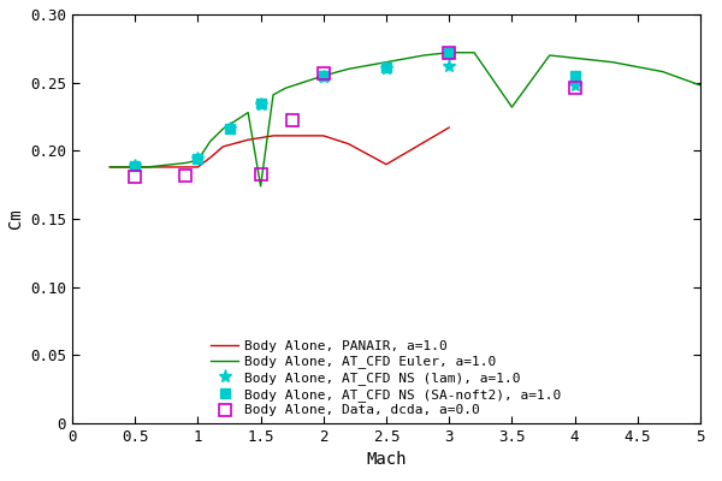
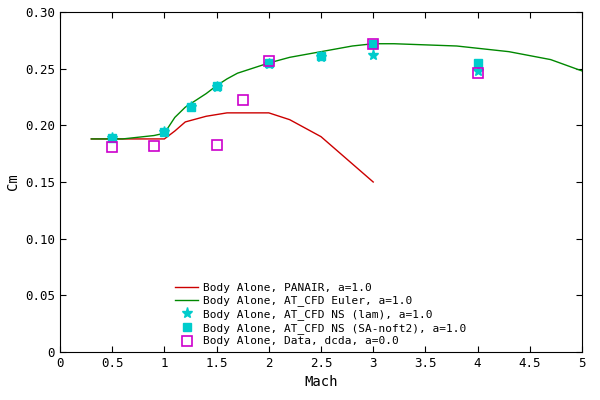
Body Alone, AT_CFD Euler, a=1.0/1.5: 0.174 -> 0.235
Body Alone, PANAIR, a=1.0/3: 0.217 -> 0.150
Body Alone, AT_CFD Euler, a=1.0/3.5: 0.232 -> 0.271
